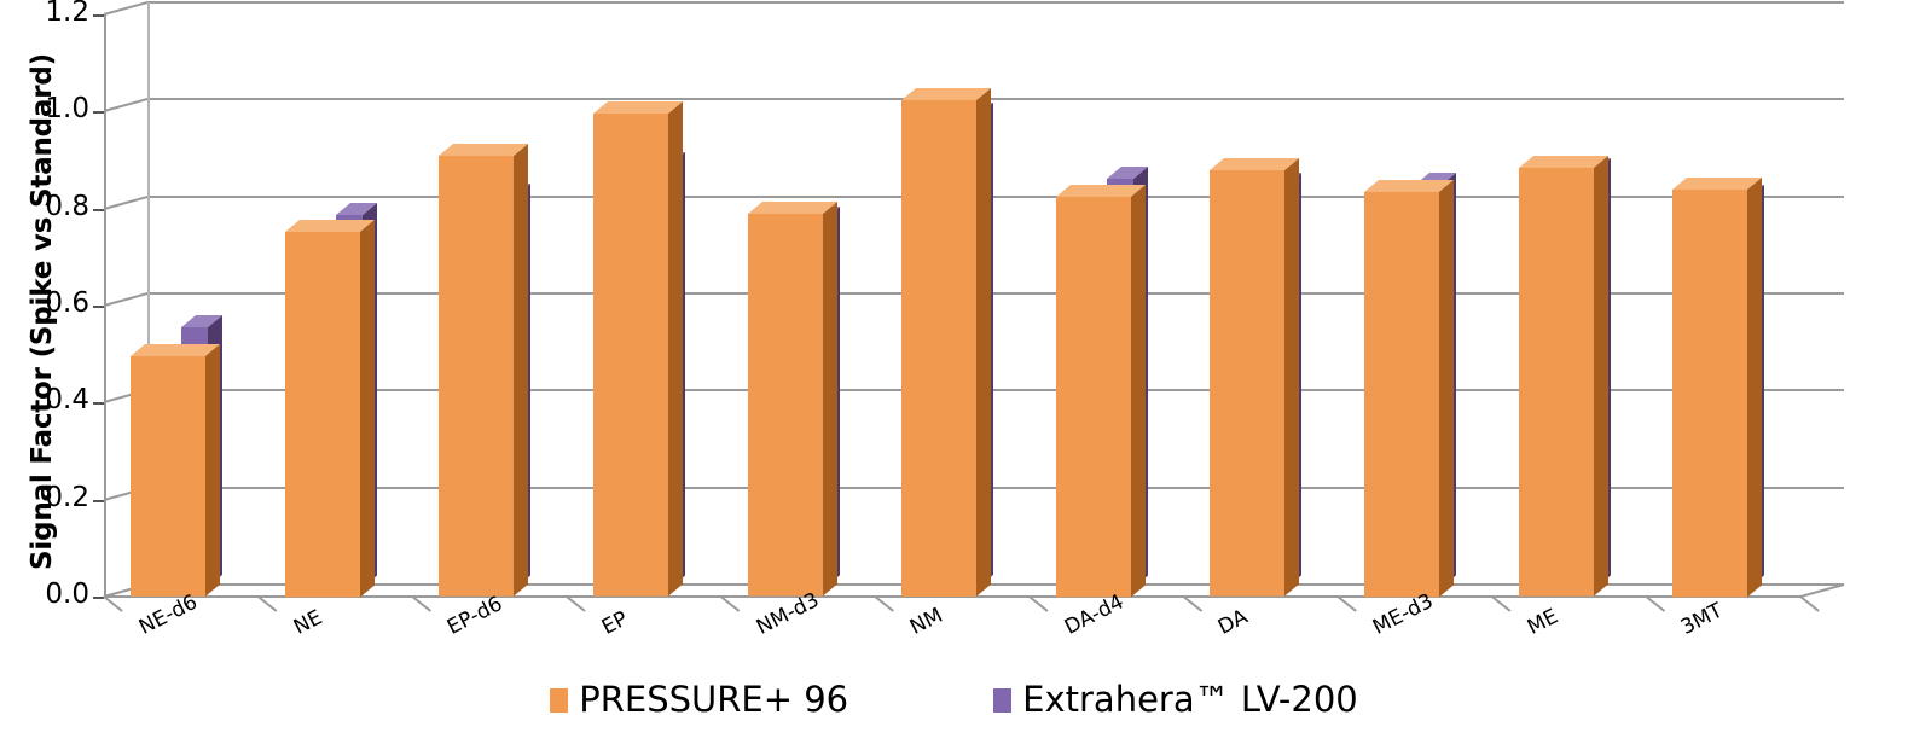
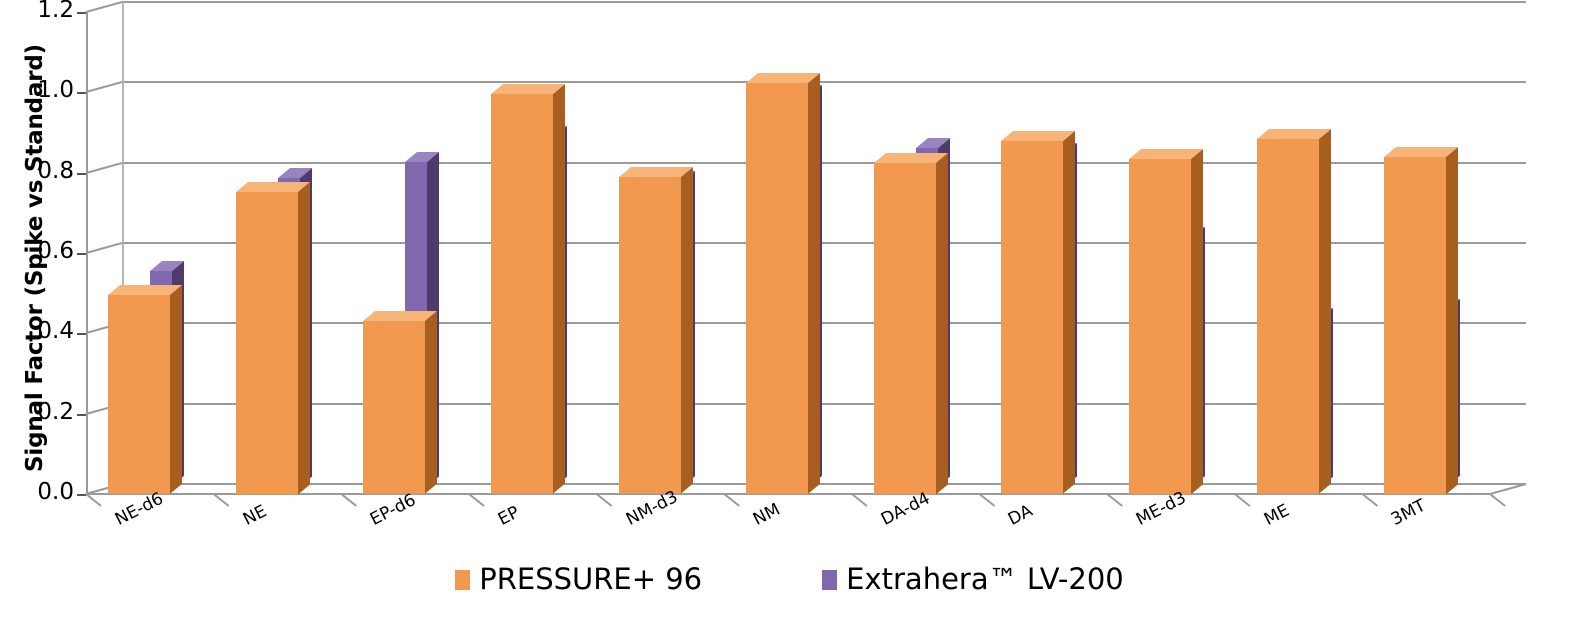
PRESSURE+ 96/EP-d6: 0.91 -> 0.43
Extrahera™ LV-200/ME-d3: 0.83 -> 0.62
Extrahera™ LV-200/ME: 0.86 -> 0.42
Extrahera™ LV-200/3MT: 0.81 -> 0.44
